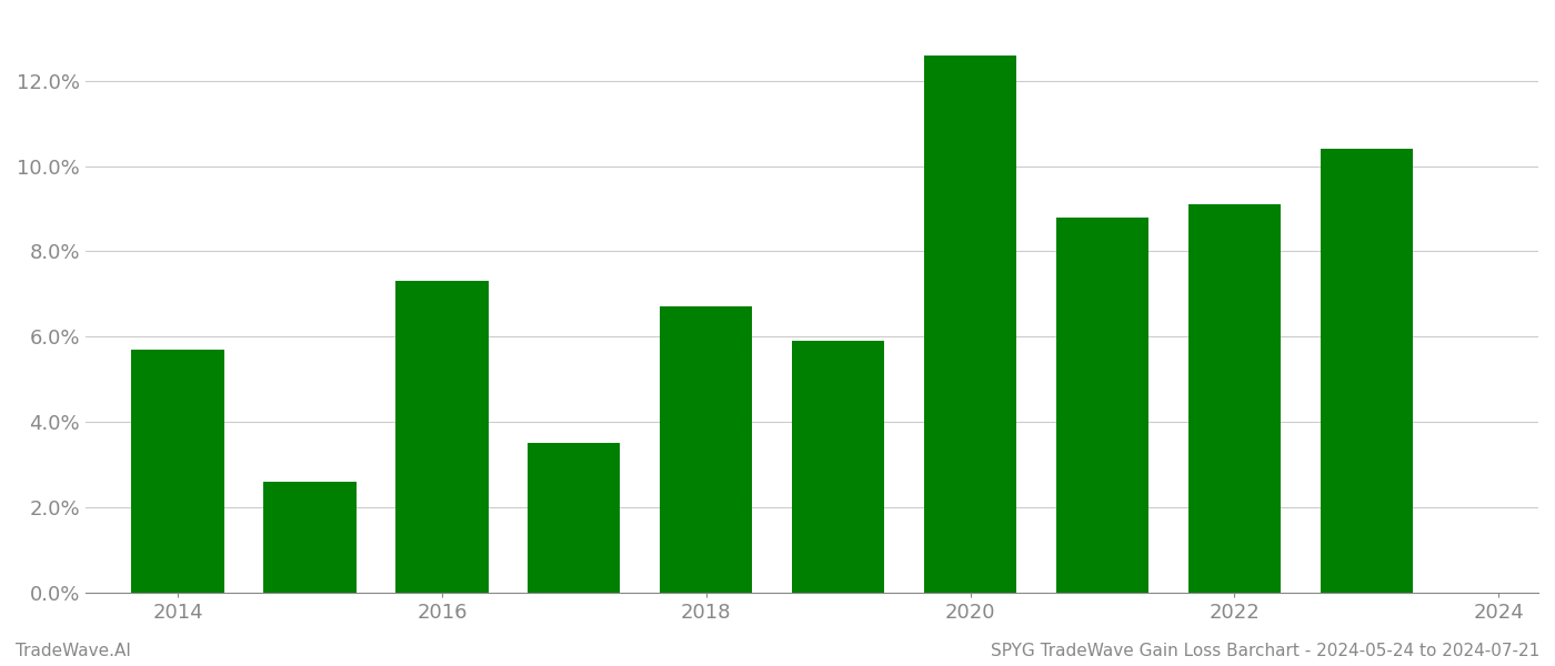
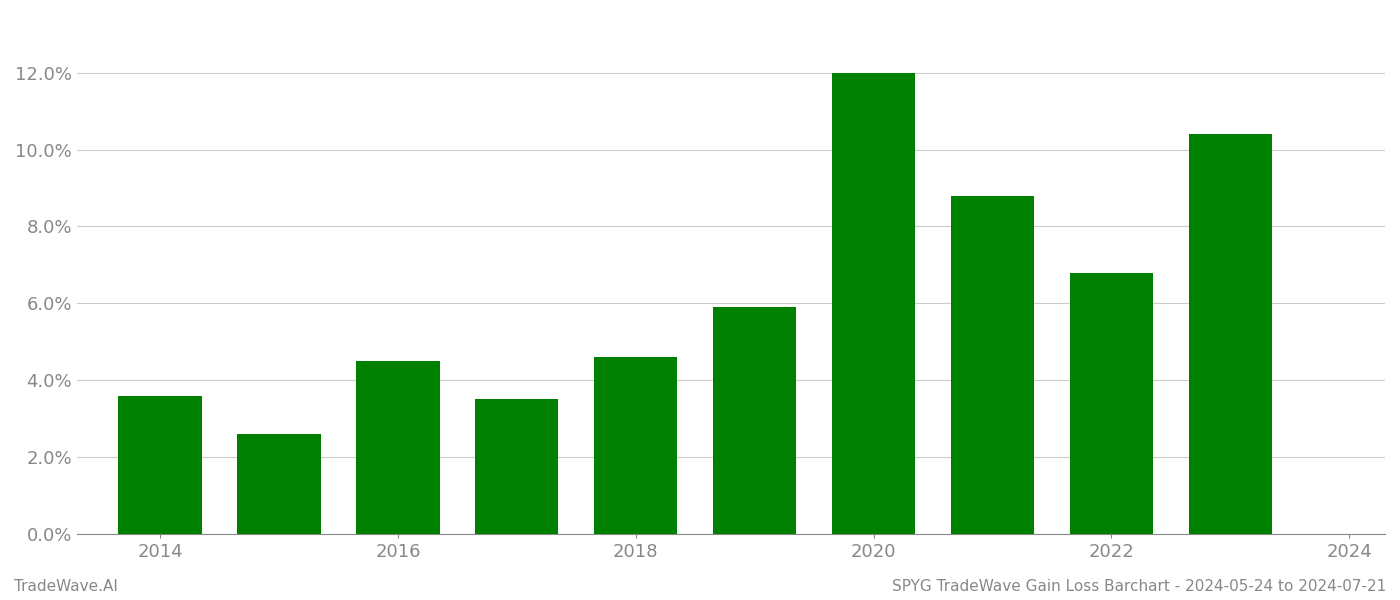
2014: 5.7% -> 3.6%
2016: 7.3% -> 4.5%
2018: 6.7% -> 4.6%
2020: 12.6% -> 12.0%
2022: 9.1% -> 6.8%
